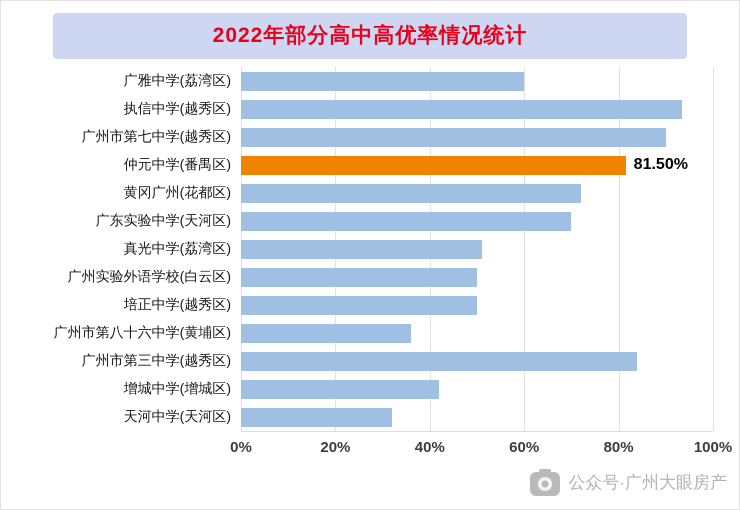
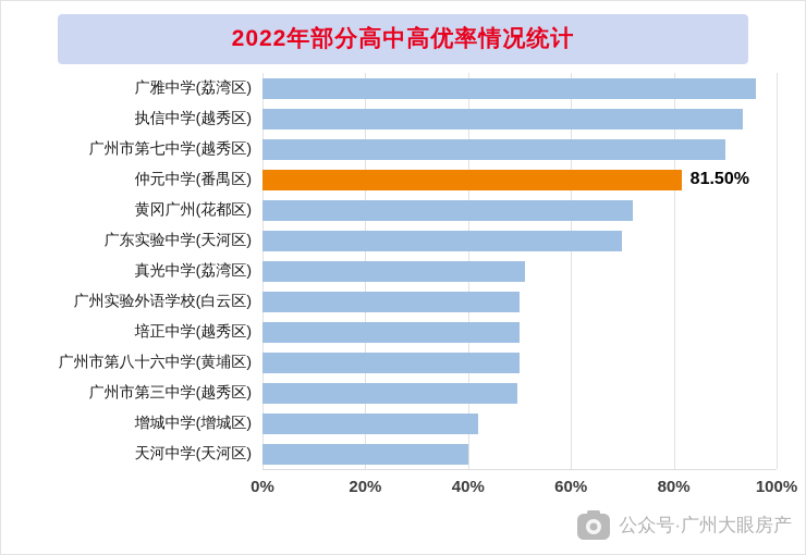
广雅中学(荔湾区): 60% -> 96%
广州市第八十六中学(黄埔区): 36% -> 50%
广州市第三中学(越秀区): 84% -> 50%
天河中学(天河区): 32% -> 40%
